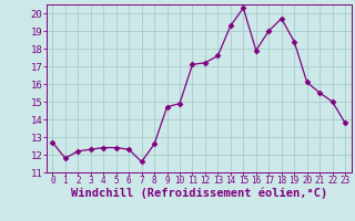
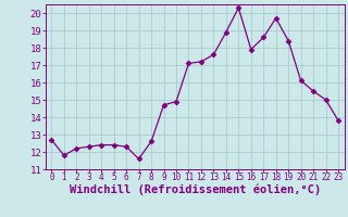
14: 19.3 -> 18.9
17: 19.0 -> 18.6
